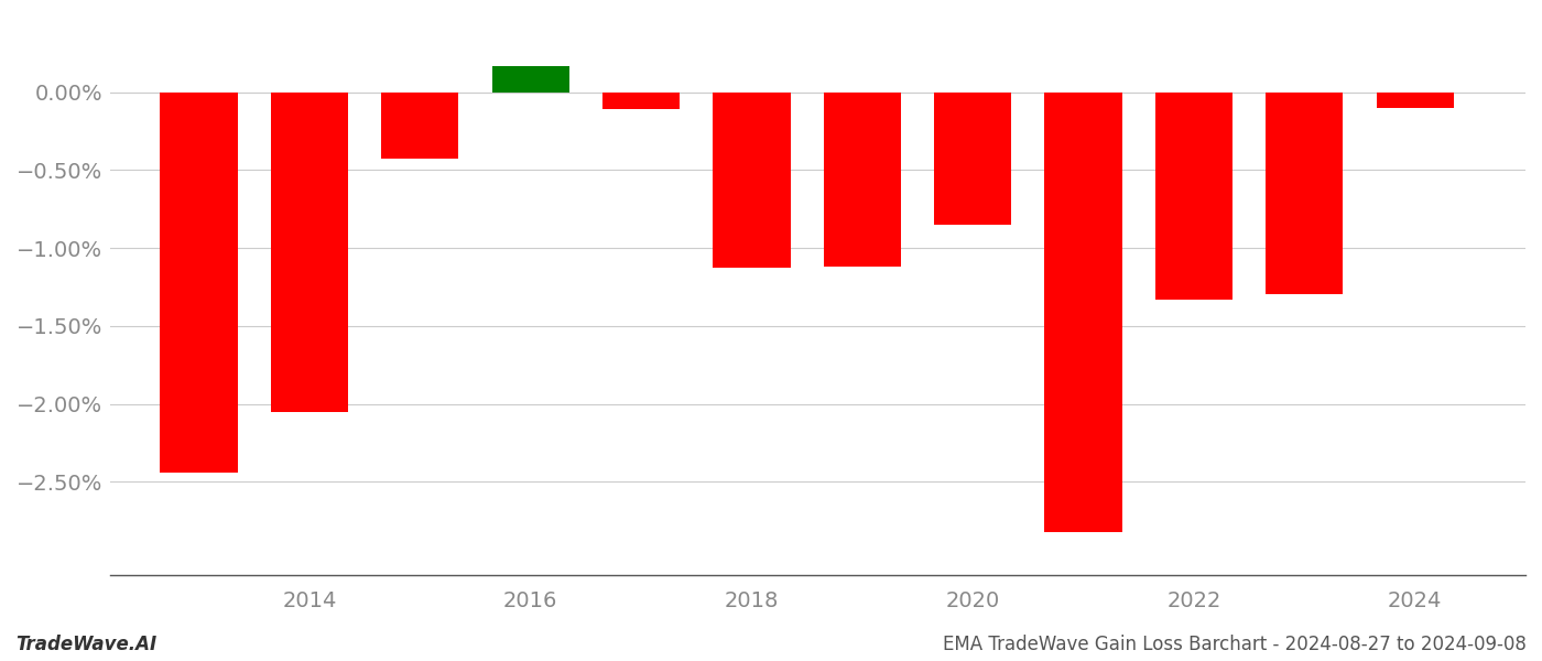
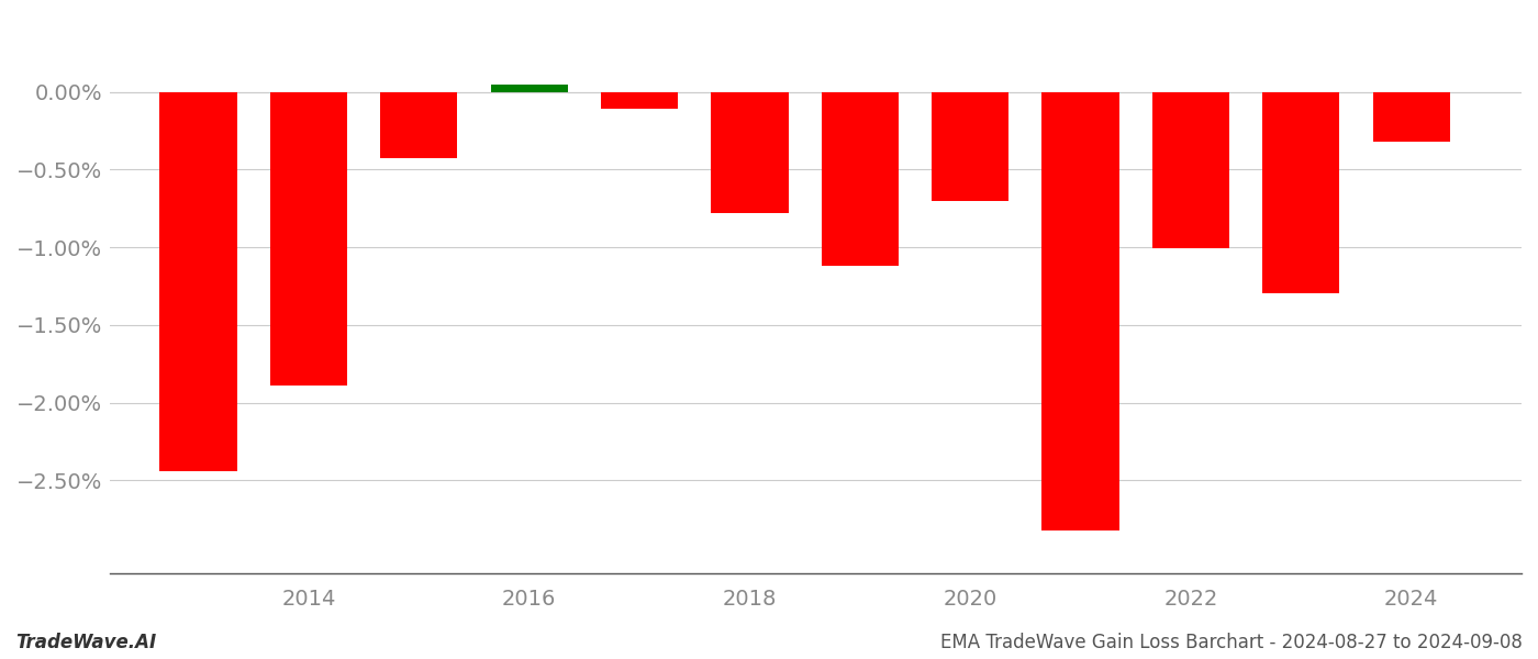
2014: -2.05% -> -1.89%
2016: 0.17% -> 0.05%
2018: -1.13% -> -0.78%
2020: -0.85% -> -0.70%
2022: -1.33% -> -1.01%
2024: -0.10% -> -0.32%
